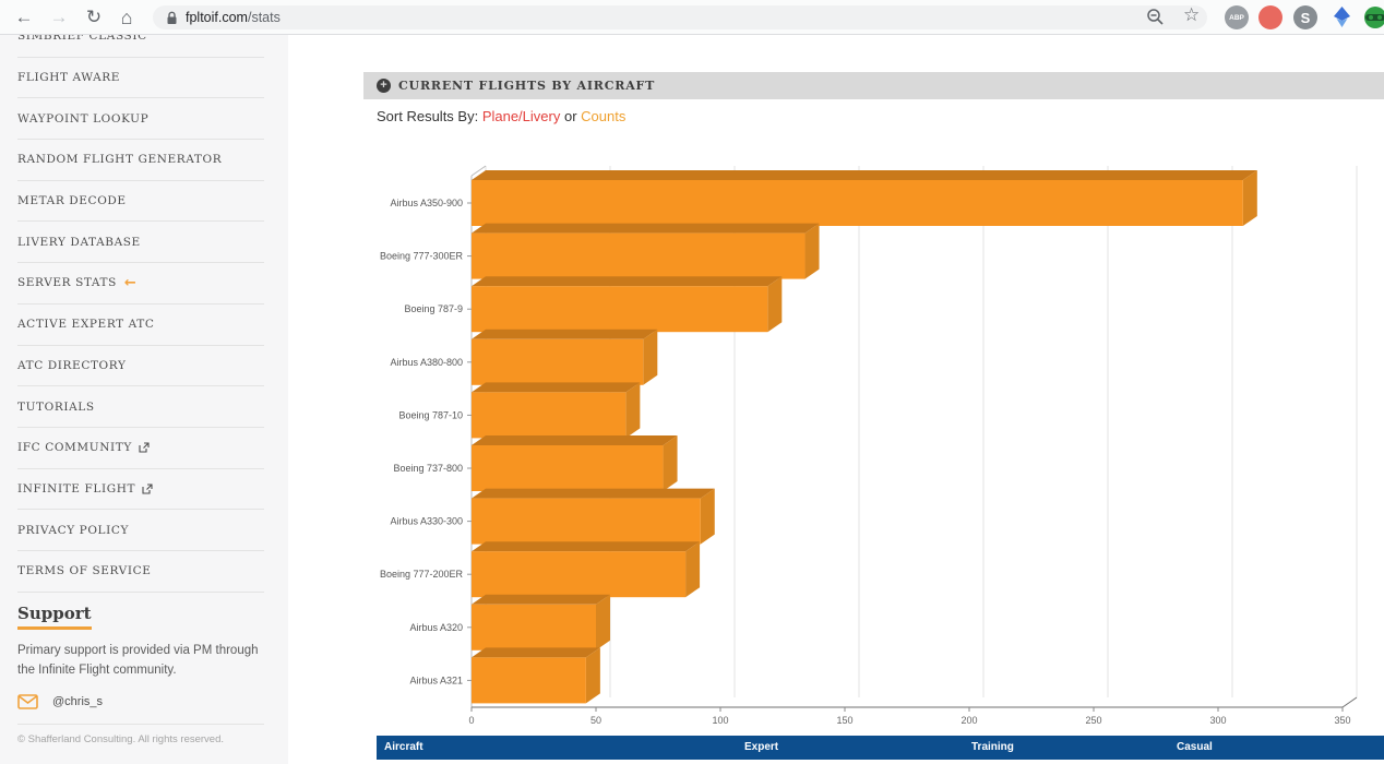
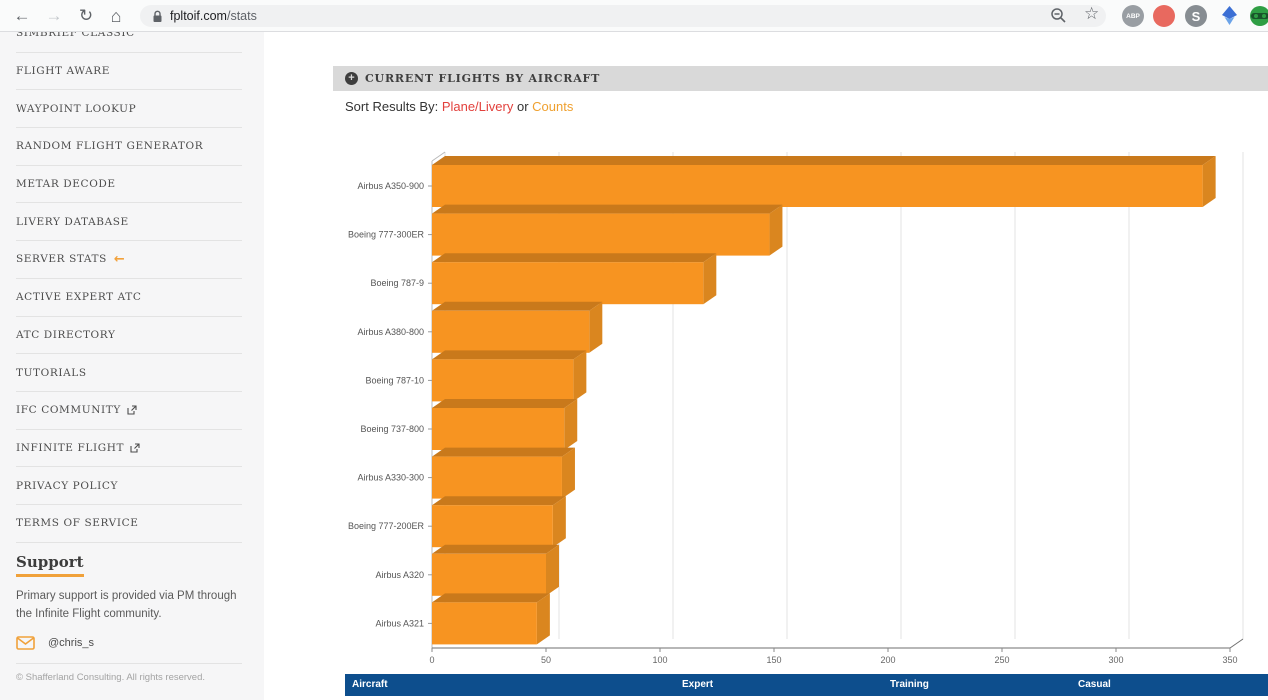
Airbus A350-900: 310 -> 338
Boeing 777-300ER: 134 -> 148
Boeing 737-800: 77 -> 58
Airbus A330-300: 92 -> 57
Boeing 777-200ER: 86 -> 53
